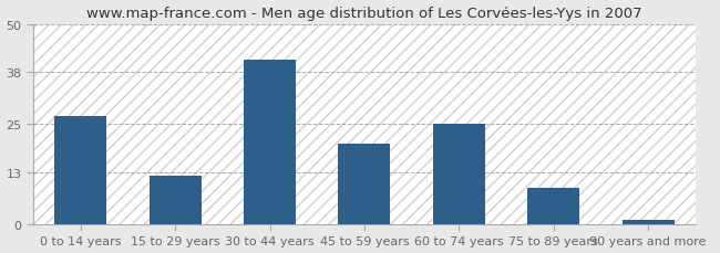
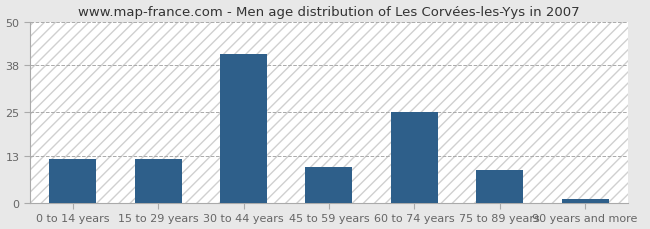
0 to 14 years: 27 -> 12
45 to 59 years: 20 -> 10
